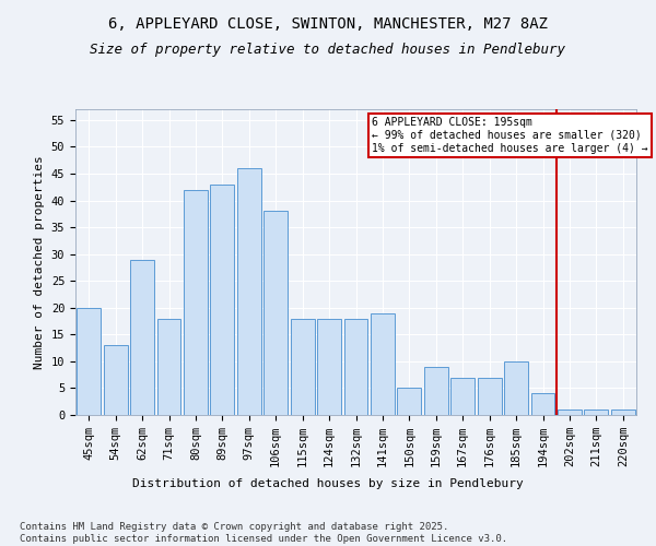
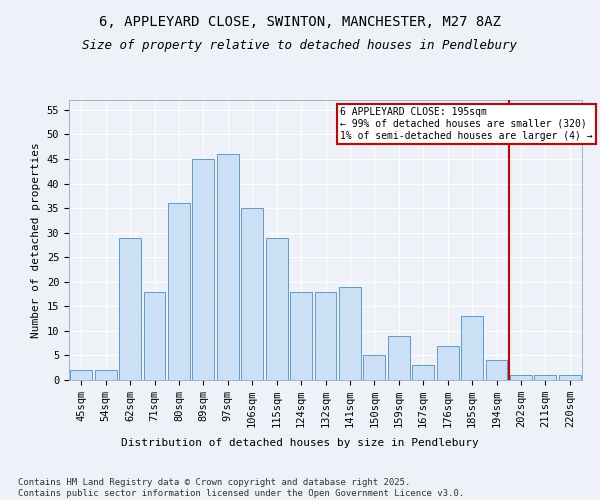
45sqm: 20 -> 2
54sqm: 13 -> 2
80sqm: 42 -> 36
89sqm: 43 -> 45
106sqm: 38 -> 35
115sqm: 18 -> 29
167sqm: 7 -> 3
185sqm: 10 -> 13
